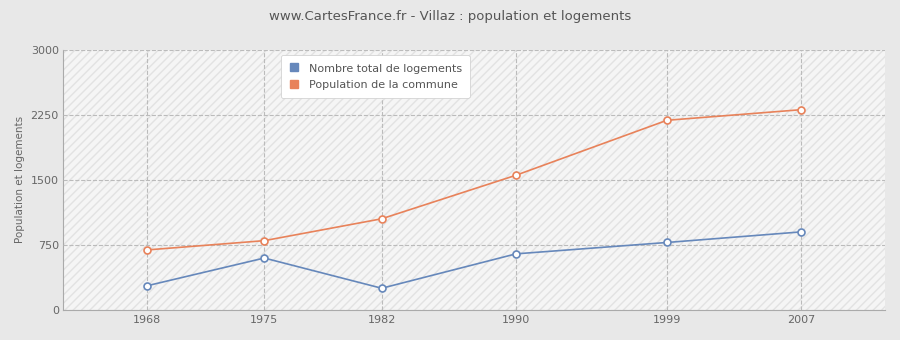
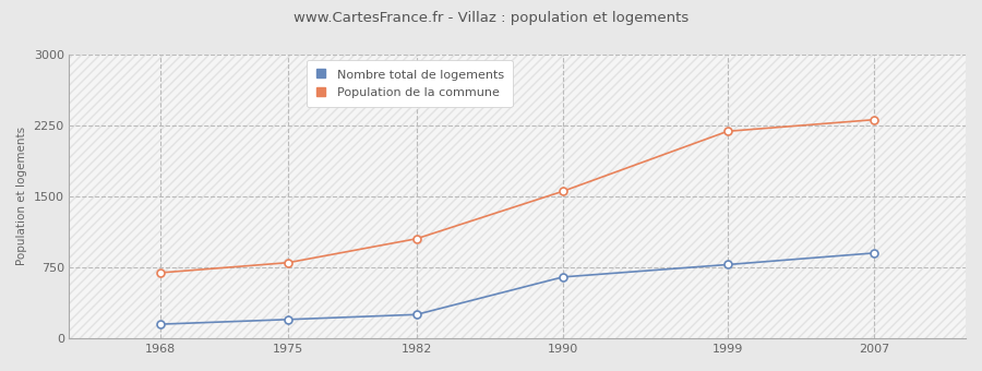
Nombre total de logements/1968: 280 -> 150
Nombre total de logements/1975: 600 -> 200
